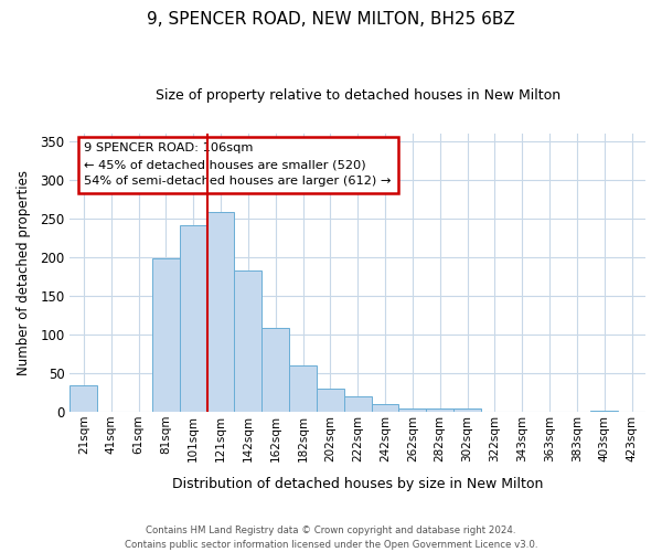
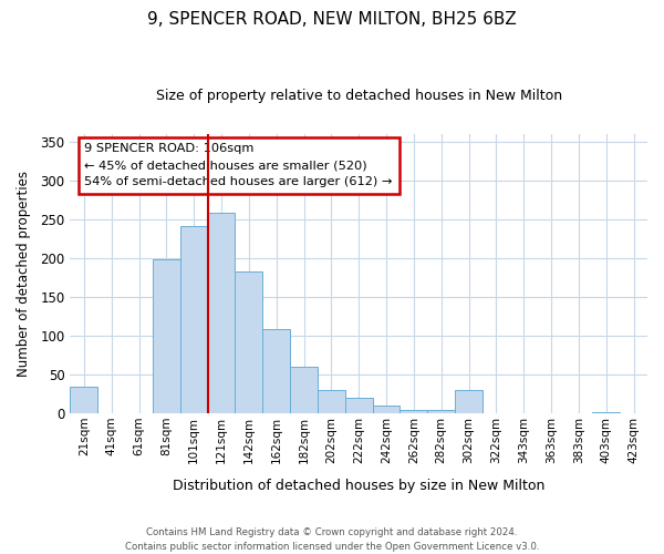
302sqm: 5 -> 30
